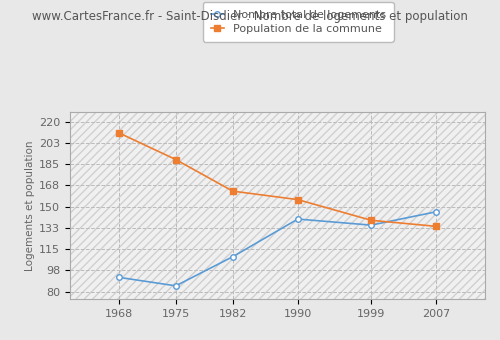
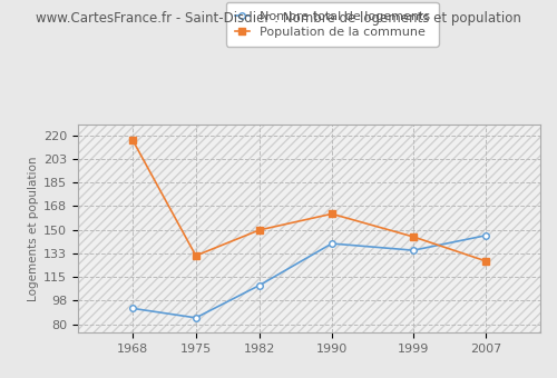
Population de la commune/1968: 211 -> 217
Population de la commune/1975: 189 -> 131
Population de la commune/1982: 163 -> 150
Population de la commune/1990: 156 -> 162
Population de la commune/1999: 139 -> 145
Population de la commune/2007: 134 -> 127
